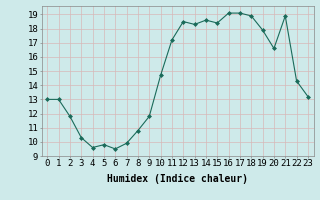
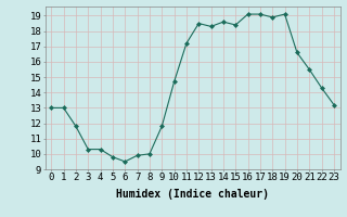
4: 9.6 -> 10.3
8: 10.8 -> 10.0
19: 17.9 -> 19.1
21: 18.9 -> 15.5
